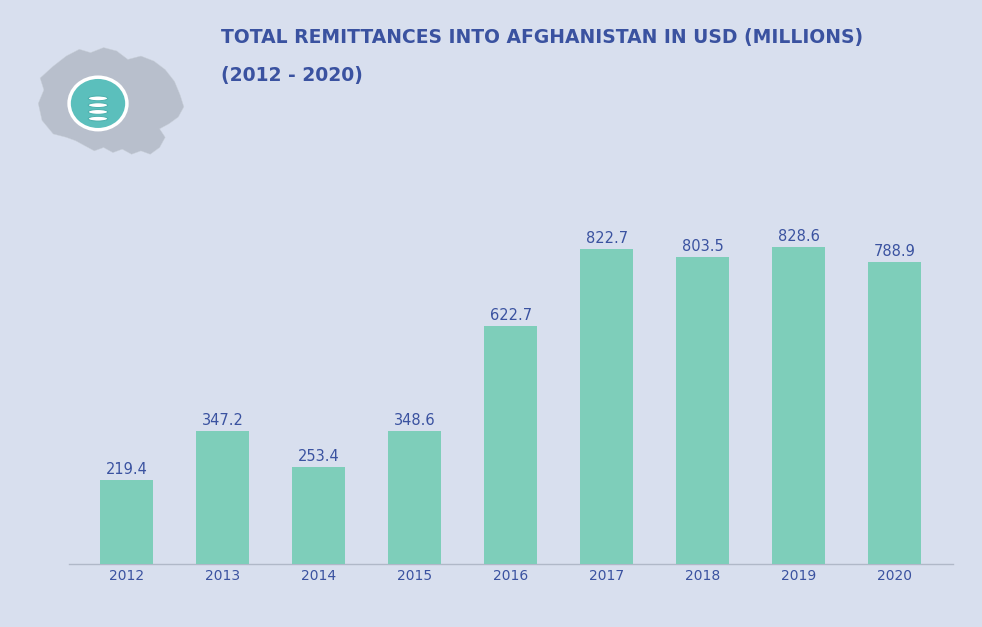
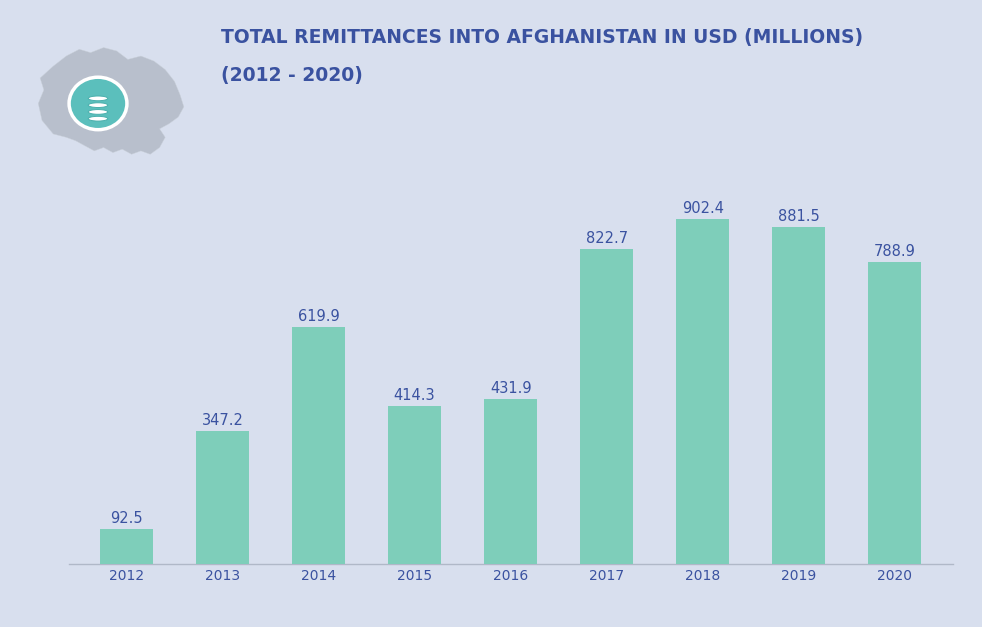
2012: 219.4 -> 92.5
2014: 253.4 -> 619.9
2015: 348.6 -> 414.3
2016: 622.7 -> 431.9
2018: 803.5 -> 902.4
2019: 828.6 -> 881.5
